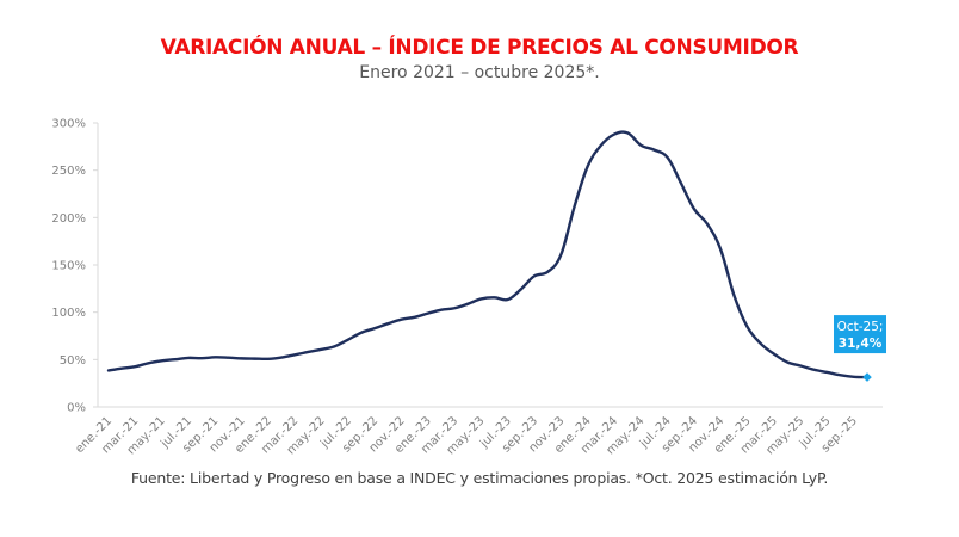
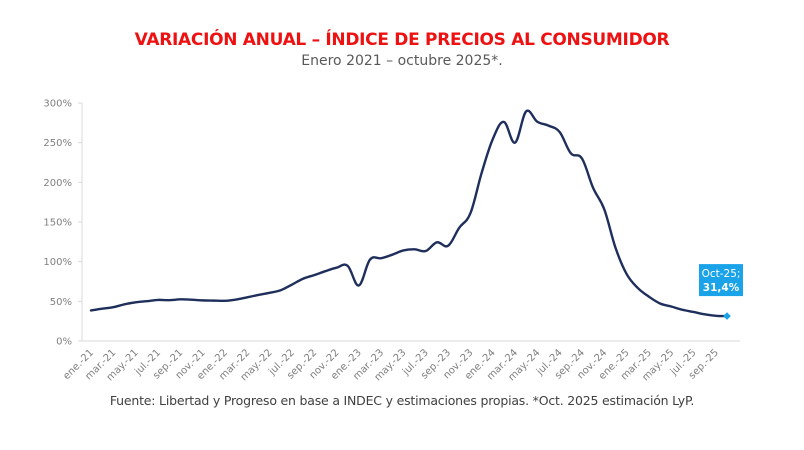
ene.-23: 100% -> 70%
sep.-23: 140% -> 120%
mar.-24: 290% -> 250%
sep.-24: 210% -> 230%
